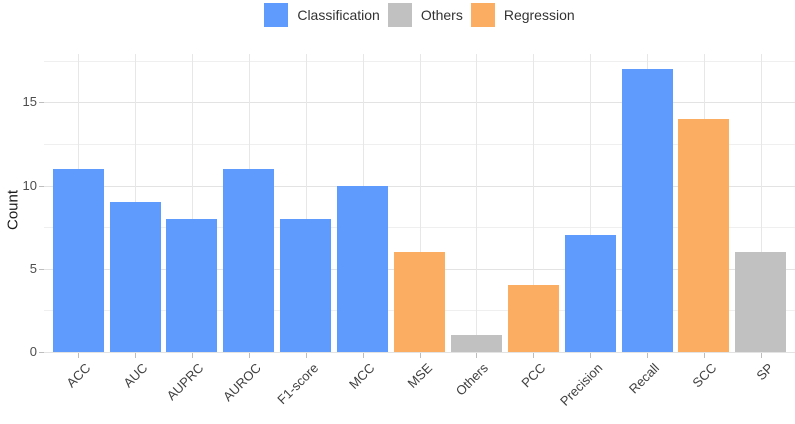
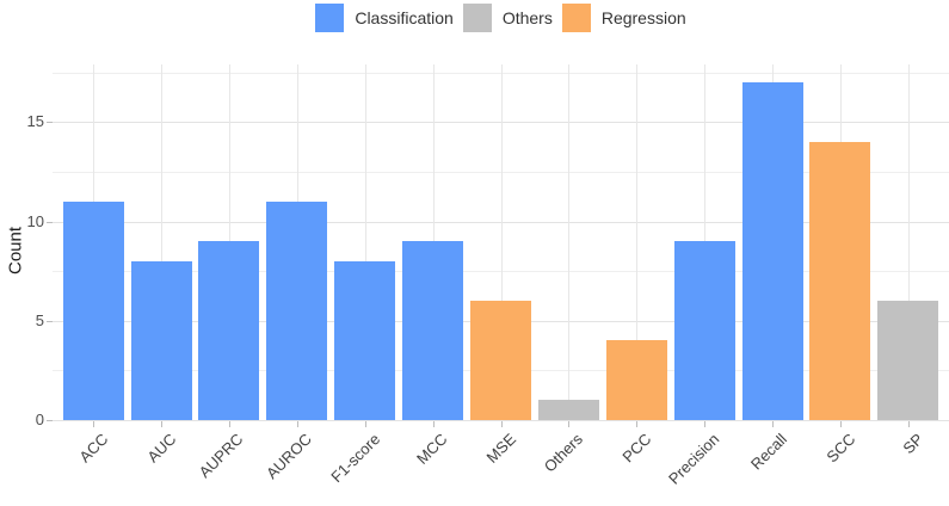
AUC: 9 -> 8
AUPRC: 8 -> 9
MCC: 10 -> 9
Precision: 7 -> 9
